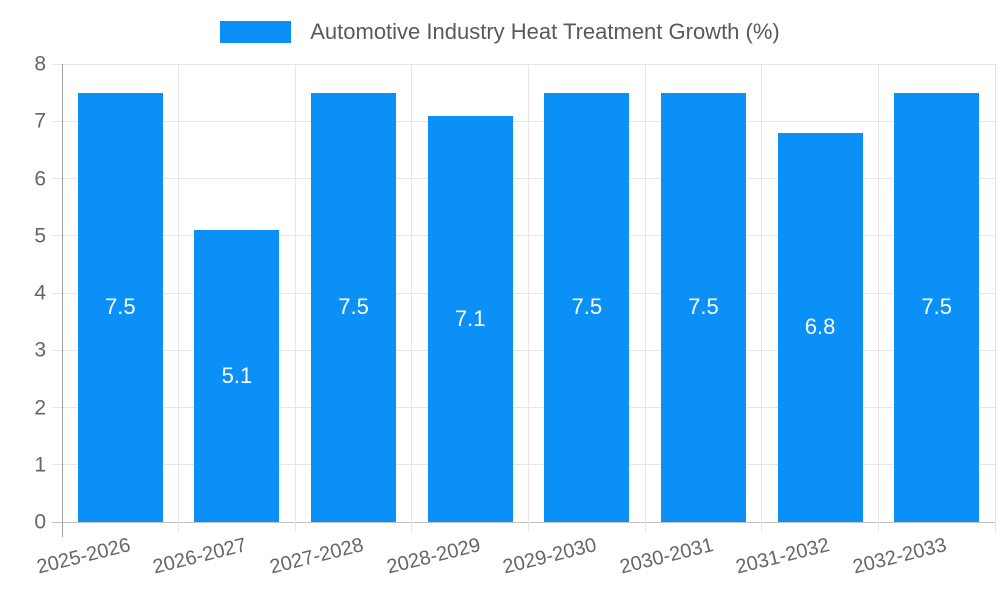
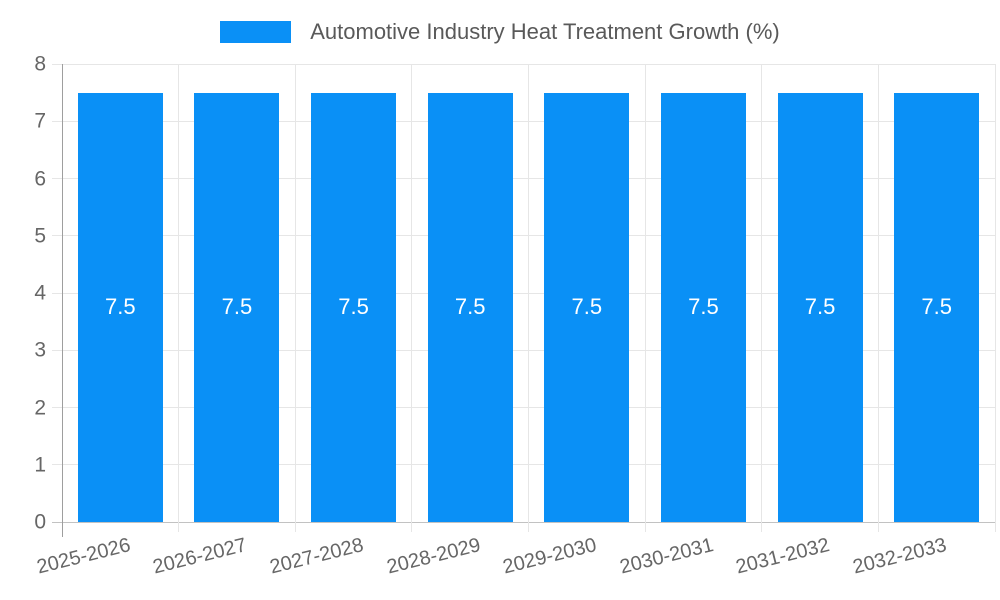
2026-2027: 5.1 -> 7.5
2028-2029: 7.1 -> 7.5
2031-2032: 6.8 -> 7.5
